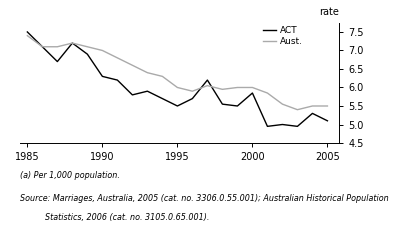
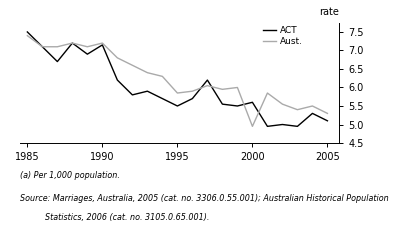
ACT/1990: 6.30 -> 7.15
Aust./1990: 7.00 -> 7.20
Aust./1995: 6.00 -> 5.85
ACT/2000: 5.85 -> 5.60
Aust./2000: 6.00 -> 4.95
Aust./2005: 5.50 -> 5.30
